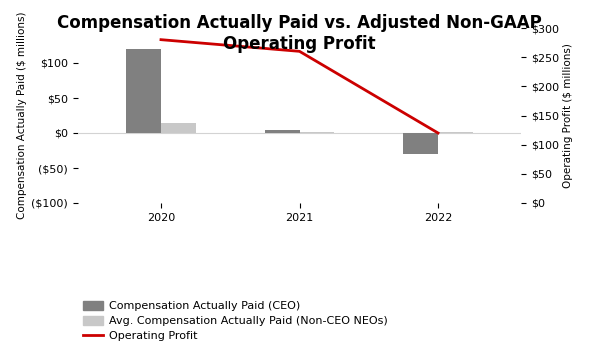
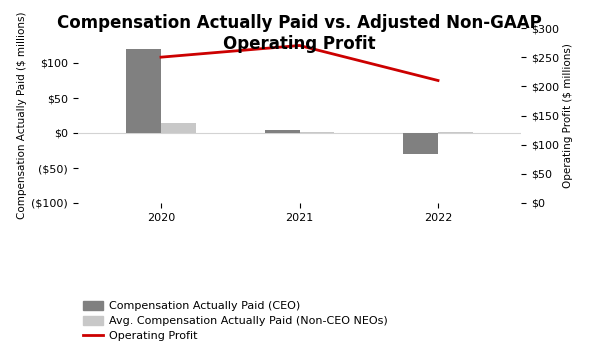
Operating Profit/2020: $280 -> $250
Operating Profit/2021: $260 -> $270
Operating Profit/2022: $120 -> $210
